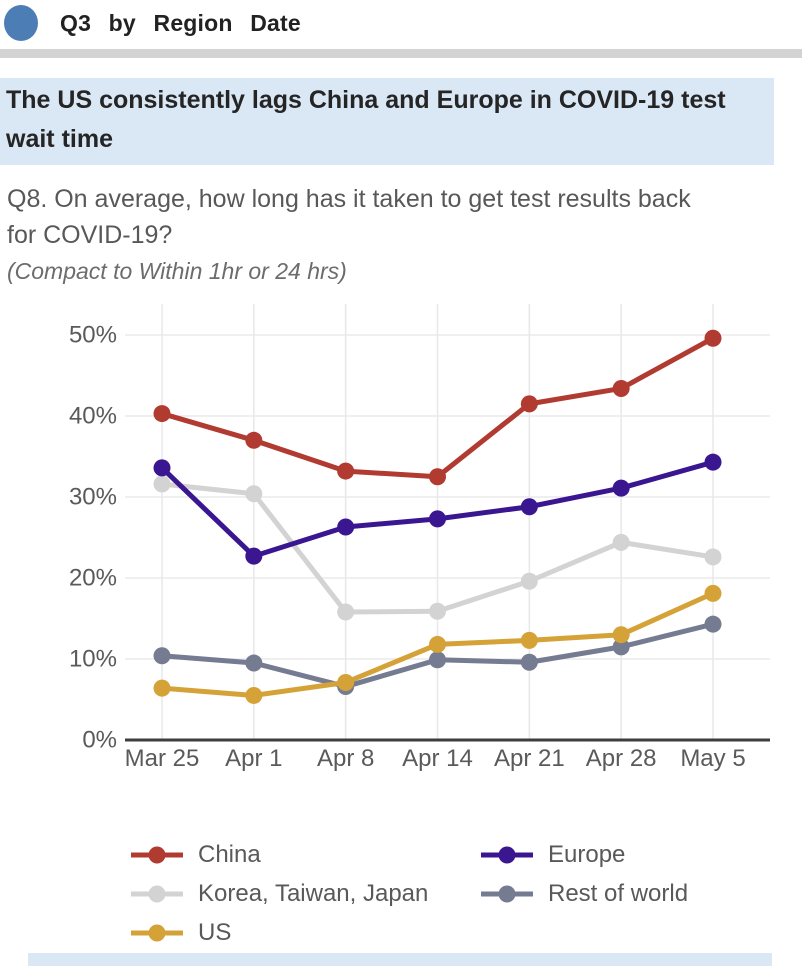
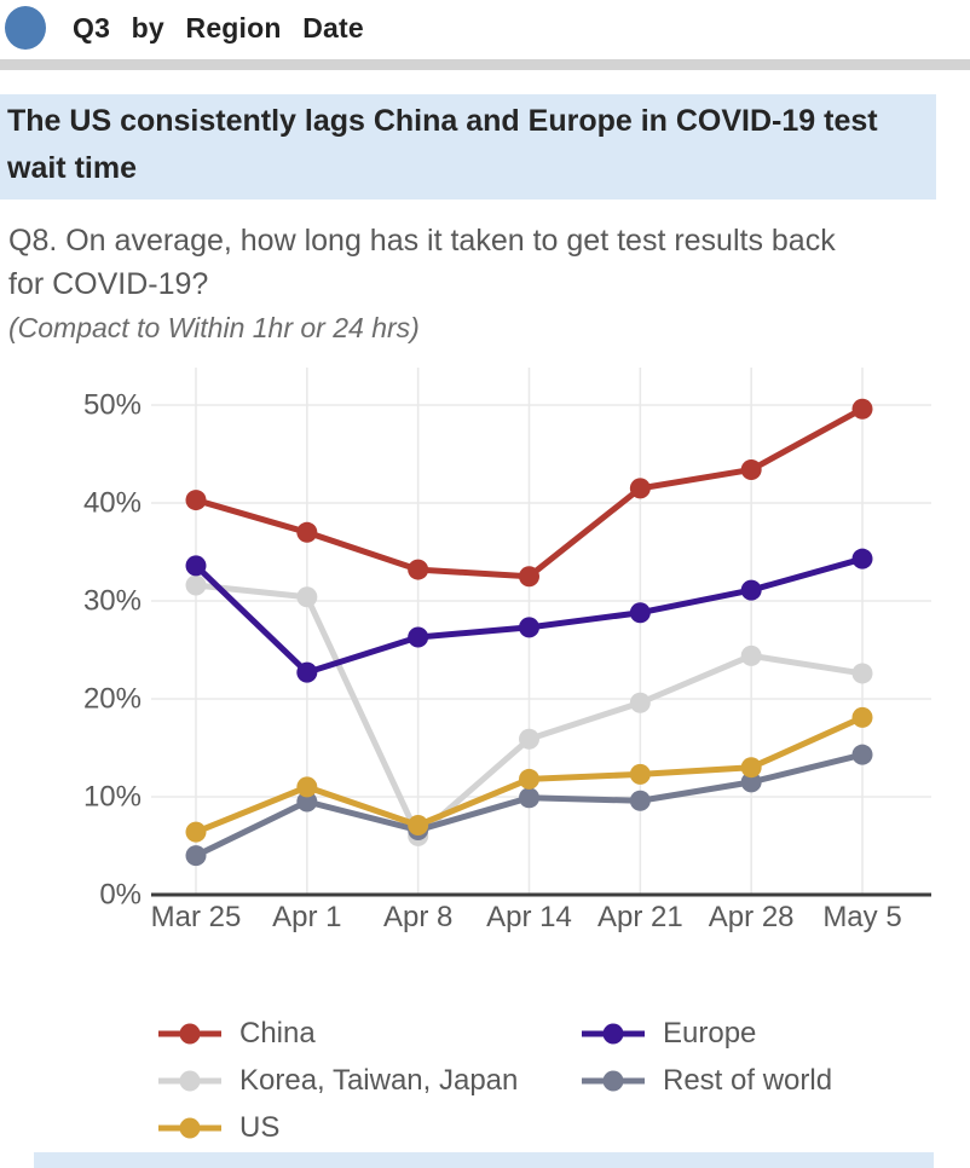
Rest of world/Mar 25: 10% -> 4%
US/Apr 1: 6% -> 11%
Korea, Taiwan, Japan/Apr 8: 16% -> 6%
